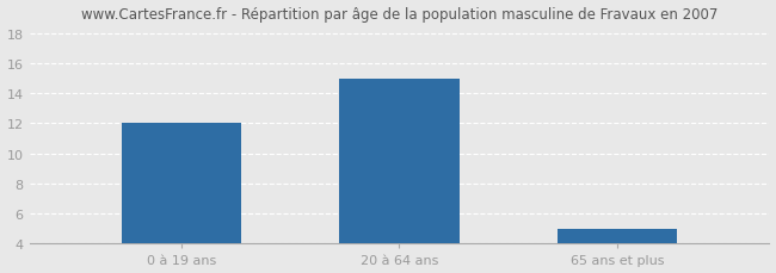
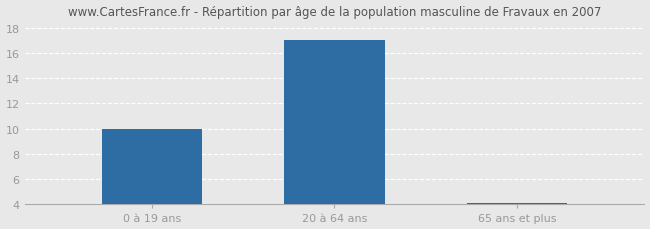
0 à 19 ans: 12.0 -> 10.0
20 à 64 ans: 15.0 -> 17.0
65 ans et plus: 5.0 -> 4.1
